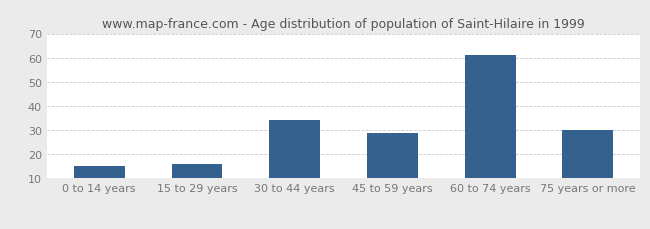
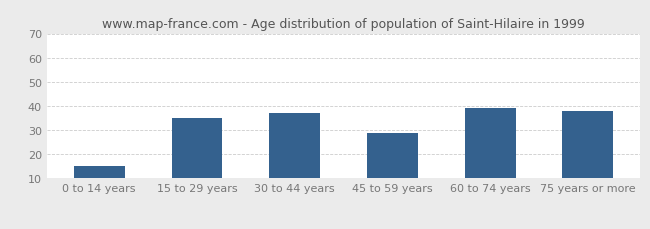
15 to 29 years: 16 -> 35
30 to 44 years: 34 -> 37
60 to 74 years: 61 -> 39
75 years or more: 30 -> 38
